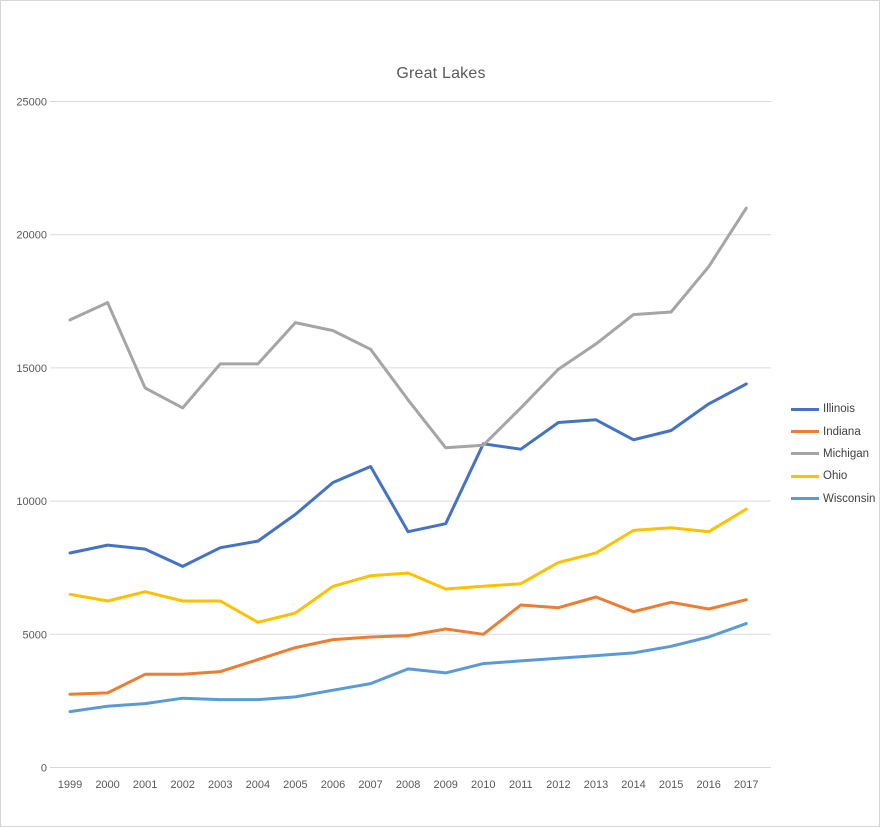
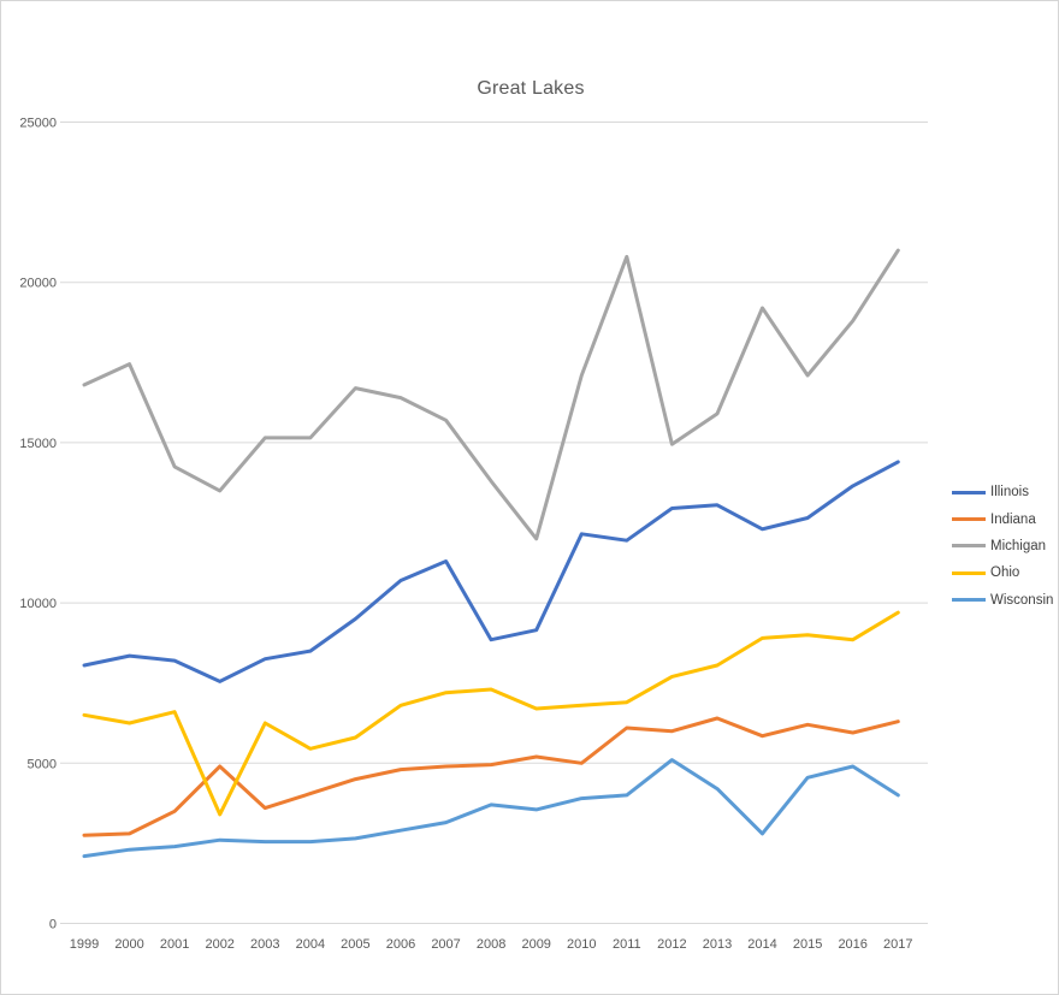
Indiana/2002: 3500 -> 4900
Ohio/2002: 6200 -> 3400
Michigan/2010: 12100 -> 17100
Michigan/2011: 13500 -> 20800
Wisconsin/2012: 4100 -> 5100
Michigan/2014: 17000 -> 19200
Wisconsin/2014: 4300 -> 2800
Wisconsin/2017: 5400 -> 4000
